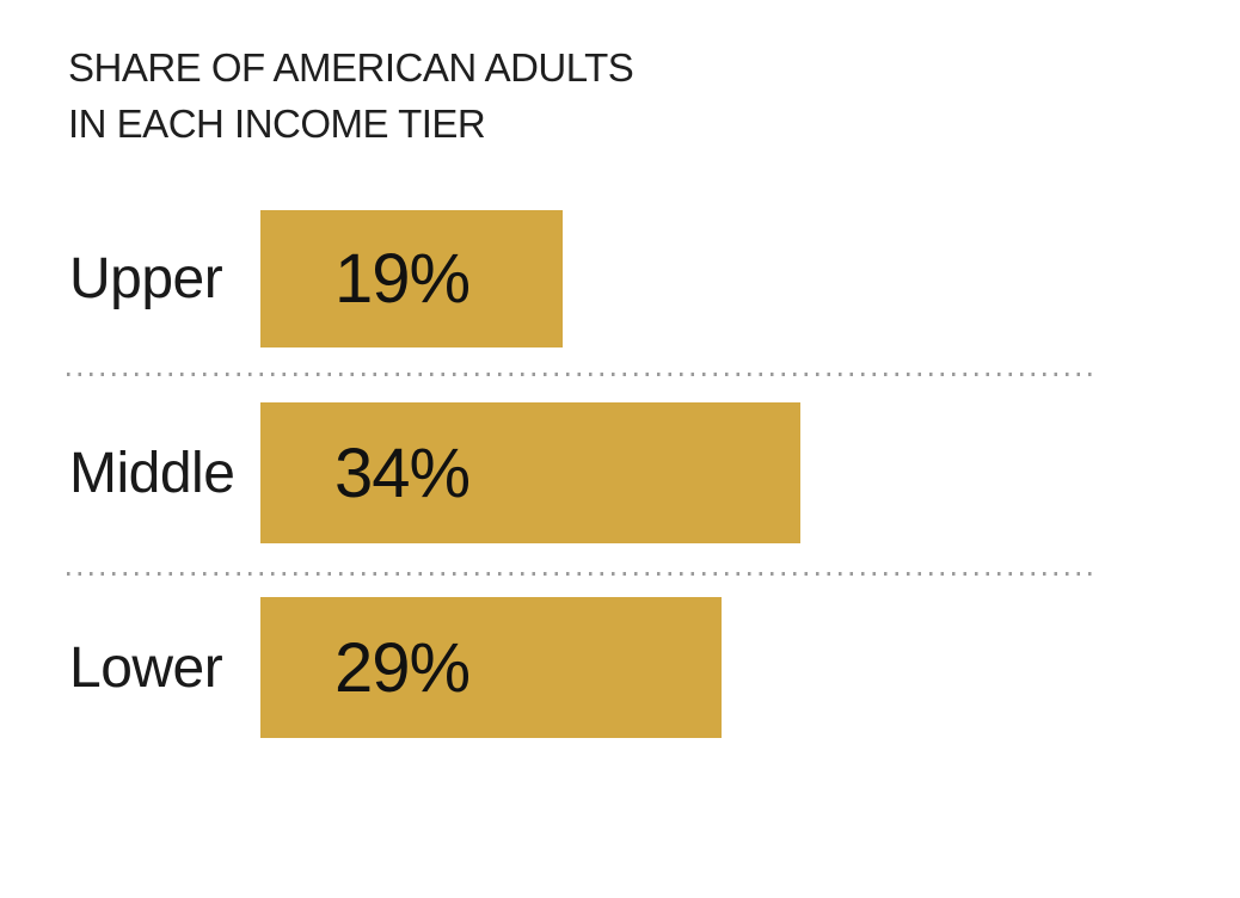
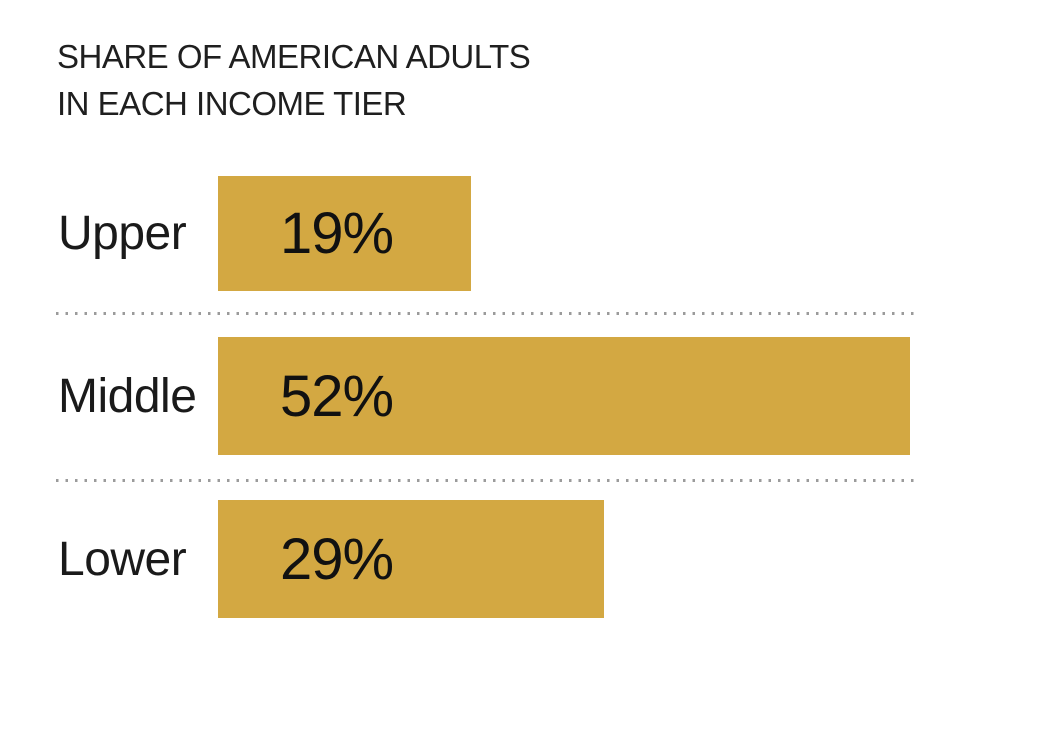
Middle: 34% -> 52%
